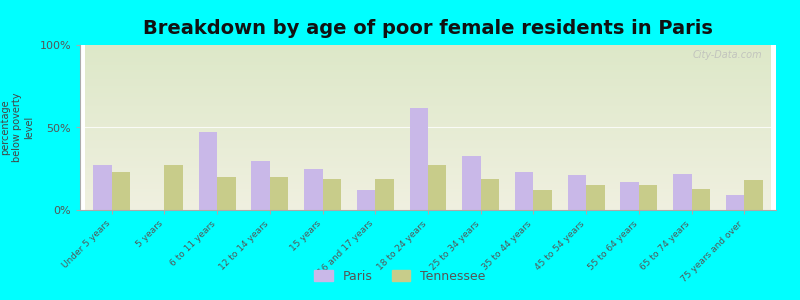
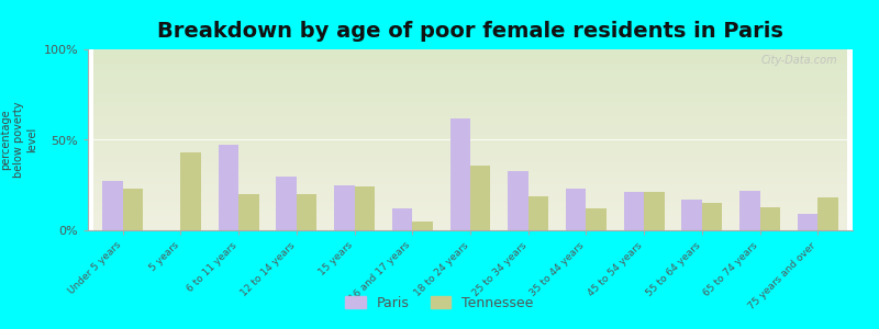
Tennessee/5 years: 27% -> 43%
Tennessee/15 years: 19% -> 24%
Tennessee/16 and 17 years: 19% -> 5%
Tennessee/18 to 24 years: 27% -> 36%
Tennessee/45 to 54 years: 15% -> 21%
